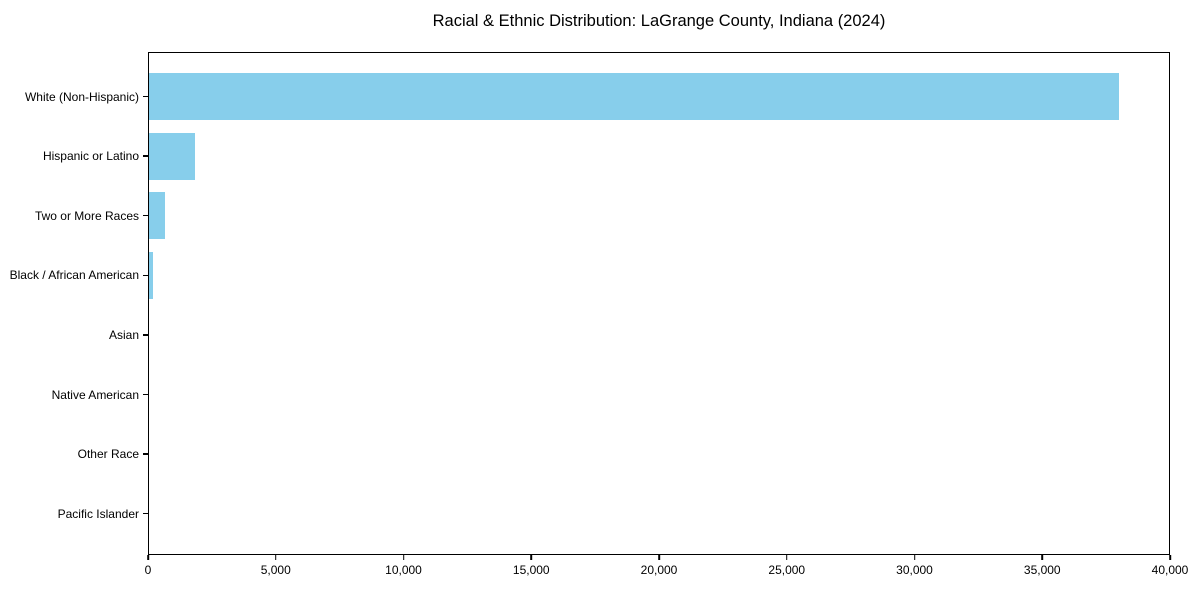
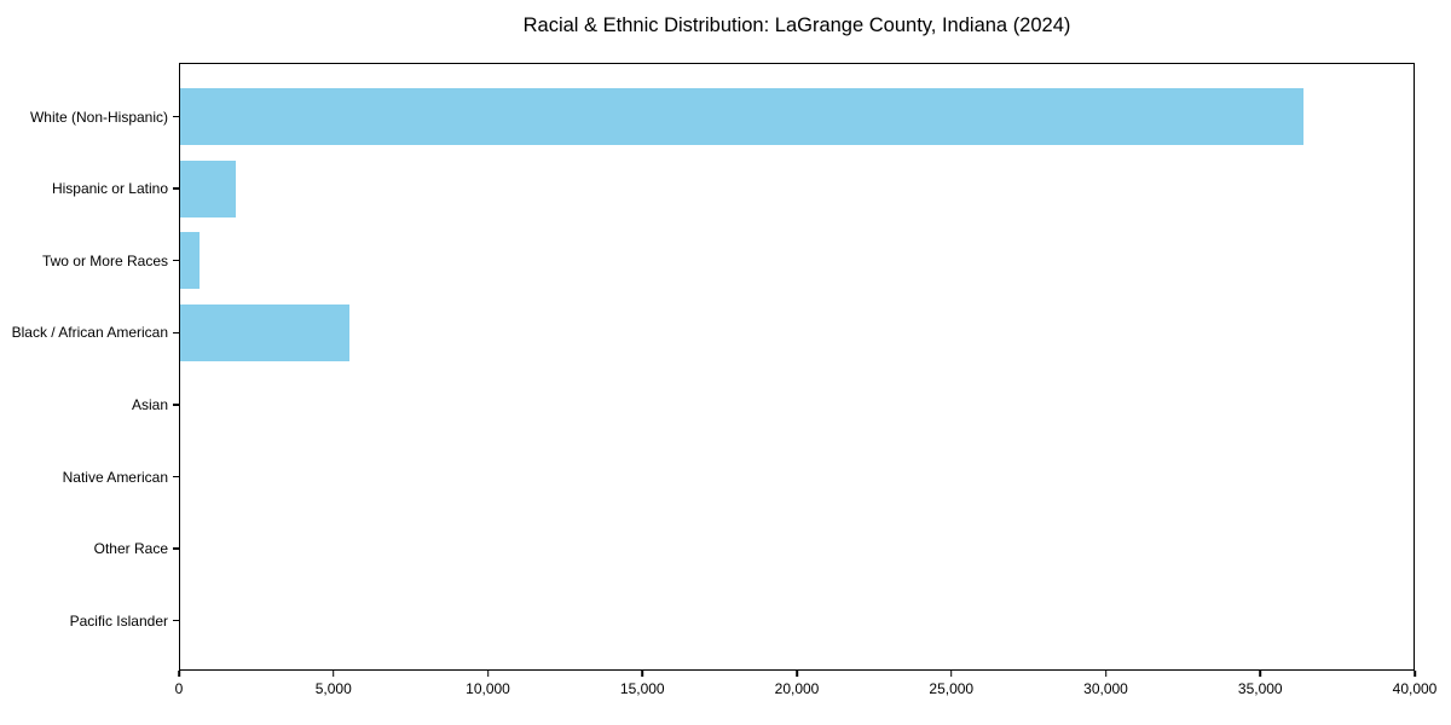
White (Non-Hispanic): 38000 -> 36400
Black / African American: 200 -> 5500
